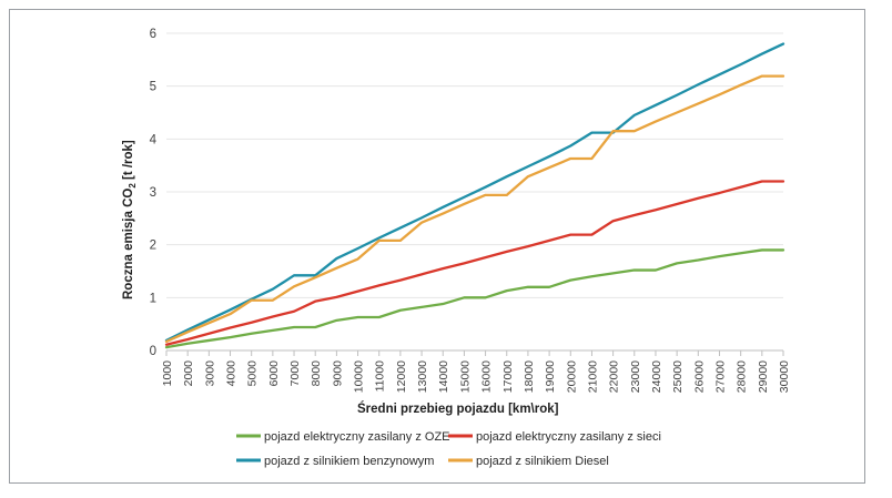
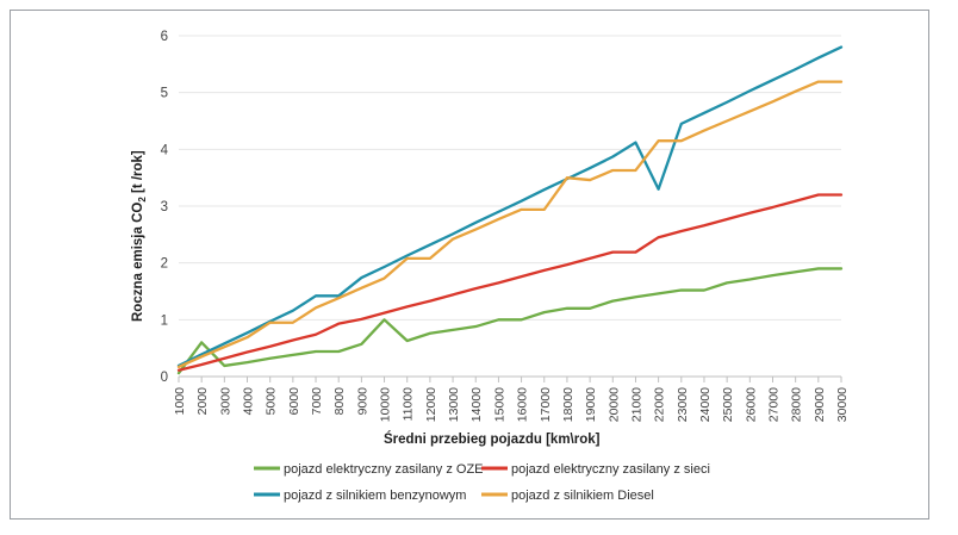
pojazd elektryczny zasilany z OZE/2000: 0.1 -> 0.6
pojazd elektryczny zasilany z OZE/10000: 0.6 -> 1.0
pojazd z silnikiem Diesel/18000: 3.3 -> 3.5
pojazd z silnikiem benzynowym/22000: 4.1 -> 3.3
